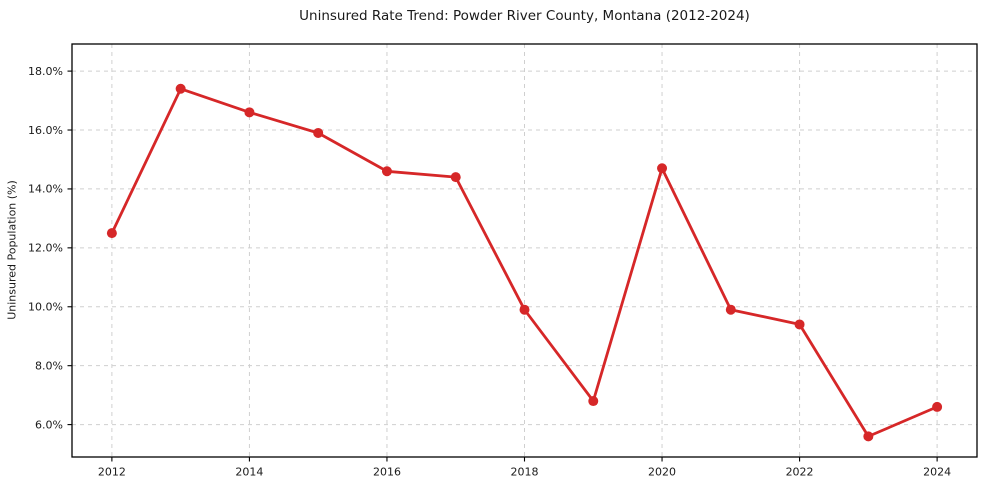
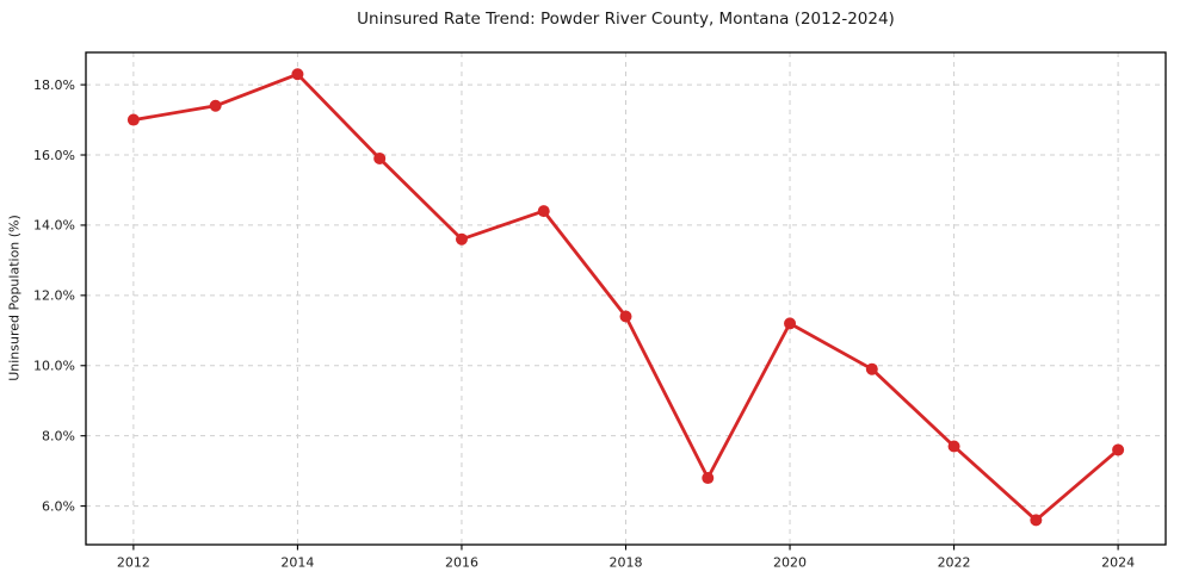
2012: 12.5% -> 17.0%
2014: 16.6% -> 18.3%
2016: 14.6% -> 13.6%
2018: 9.9% -> 11.4%
2020: 14.7% -> 11.2%
2022: 9.4% -> 7.7%
2024: 6.6% -> 7.6%
